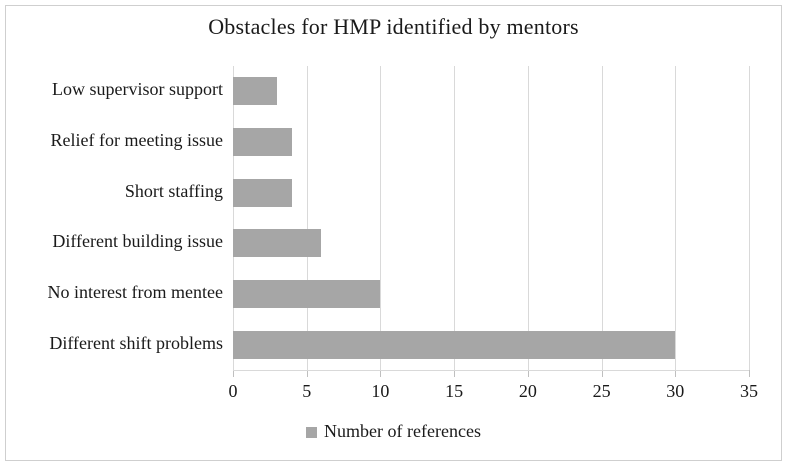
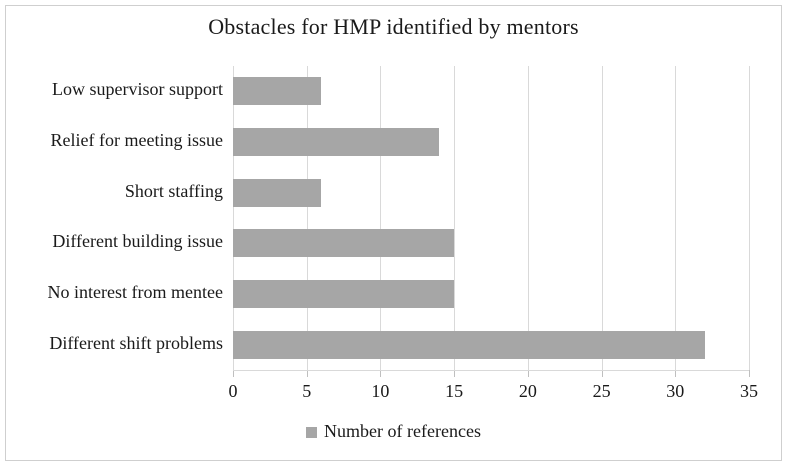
Low supervisor support: 3 -> 6
Relief for meeting issue: 4 -> 14
Short staffing: 4 -> 6
Different building issue: 6 -> 15
No interest from mentee: 10 -> 15
Different shift problems: 30 -> 32
